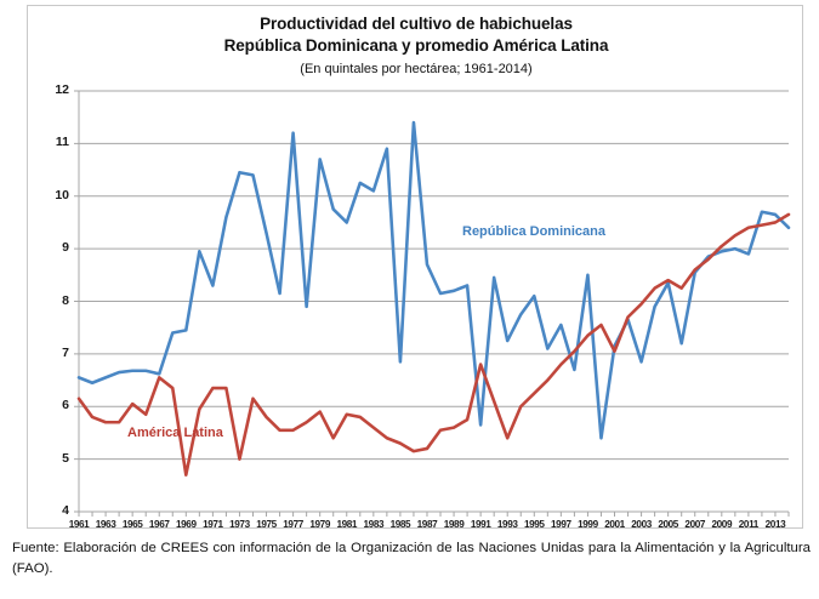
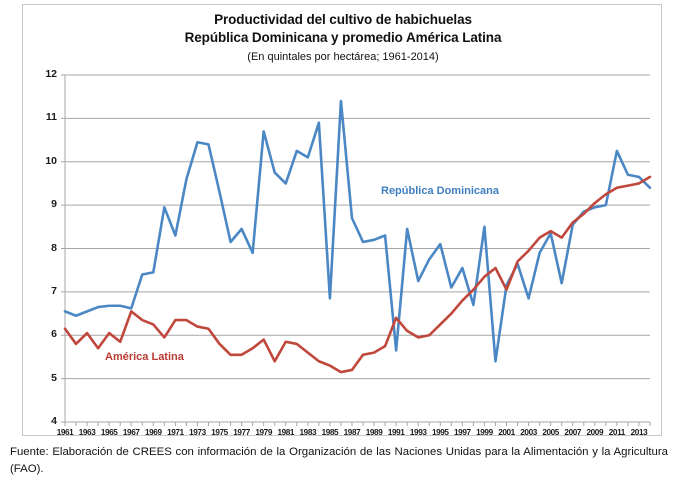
América Latina/1963: 5.7 -> 6.0
América Latina/1969: 4.7 -> 6.2
América Latina/1973: 5.0 -> 6.2
República Dominicana/1977: 11.2 -> 8.4
América Latina/1991: 6.8 -> 6.4
América Latina/1993: 5.4 -> 6.0
República Dominicana/2011: 8.9 -> 10.2
